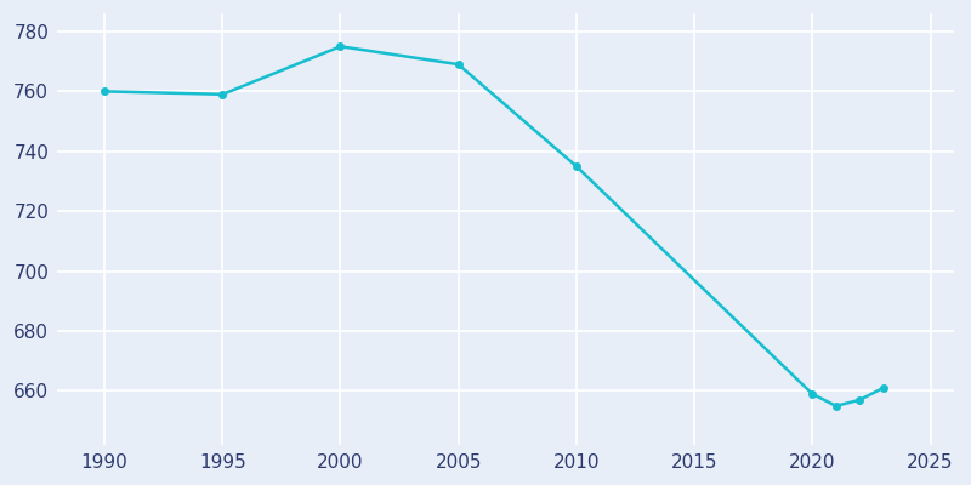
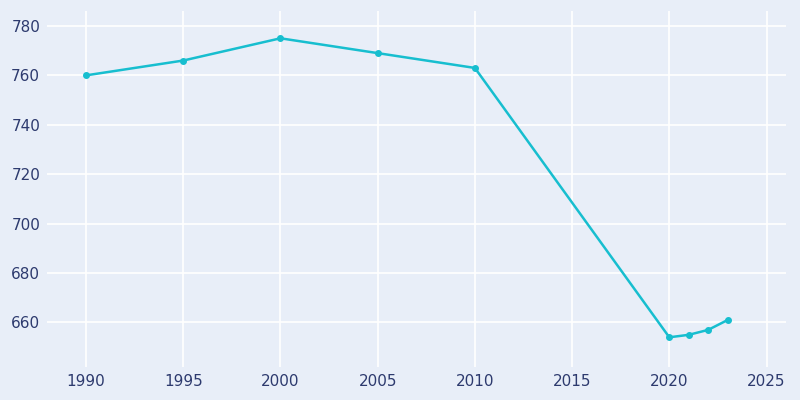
1995: 759 -> 766
2010: 735 -> 763
2020: 659 -> 654
